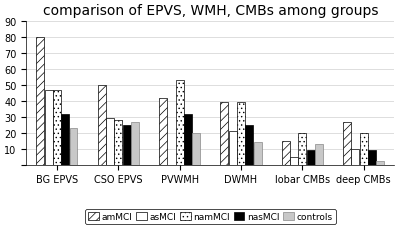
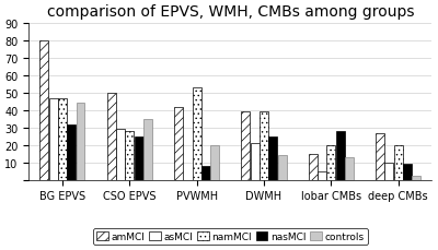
controls/BG EPVS: 23 -> 44
controls/CSO EPVS: 27 -> 35
nasMCI/PVWMH: 32 -> 8
nasMCI/lobar CMBs: 9 -> 28
